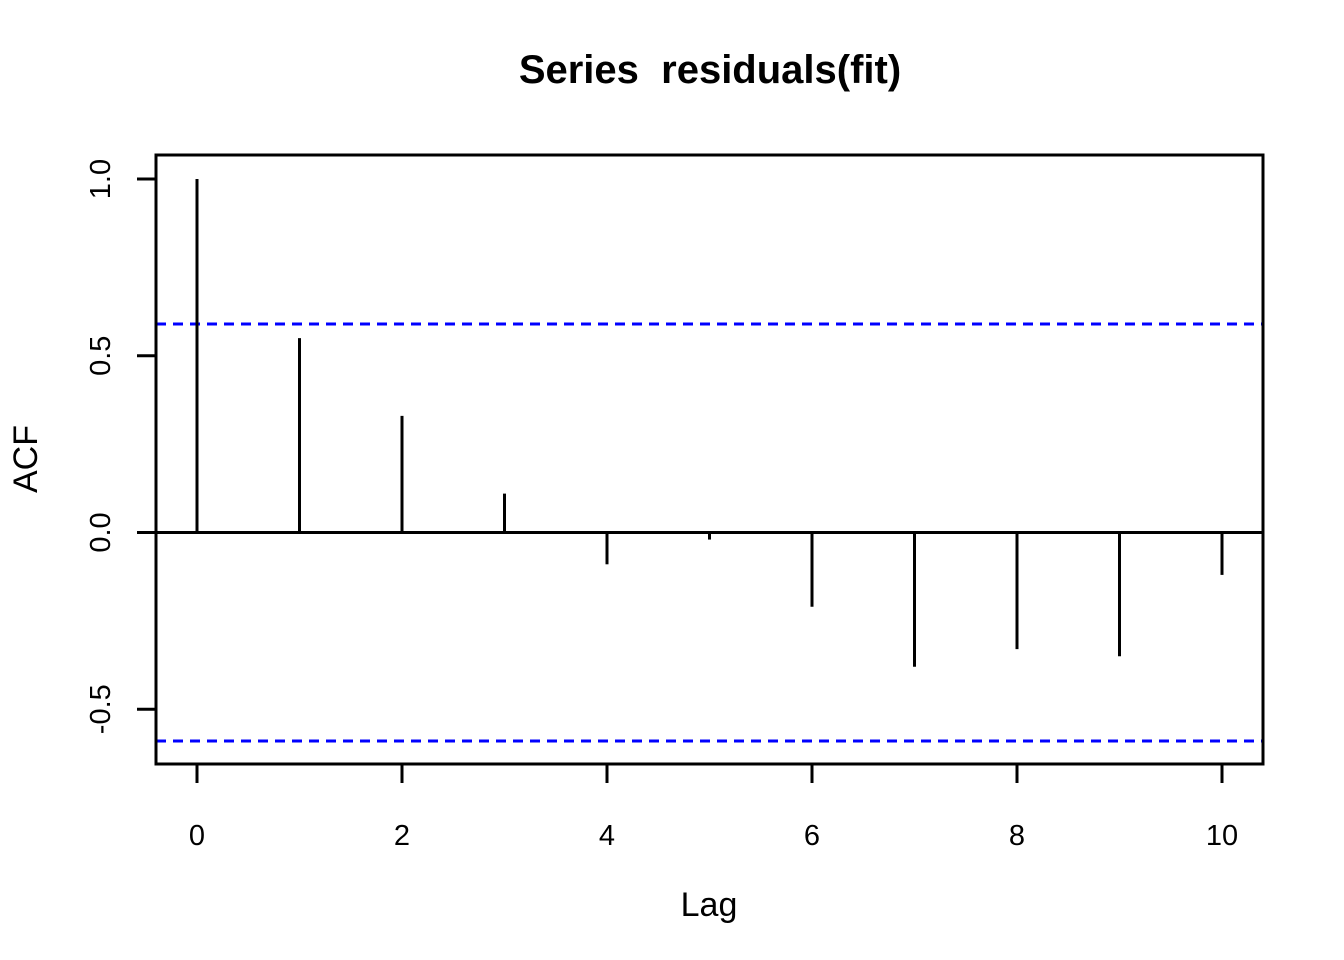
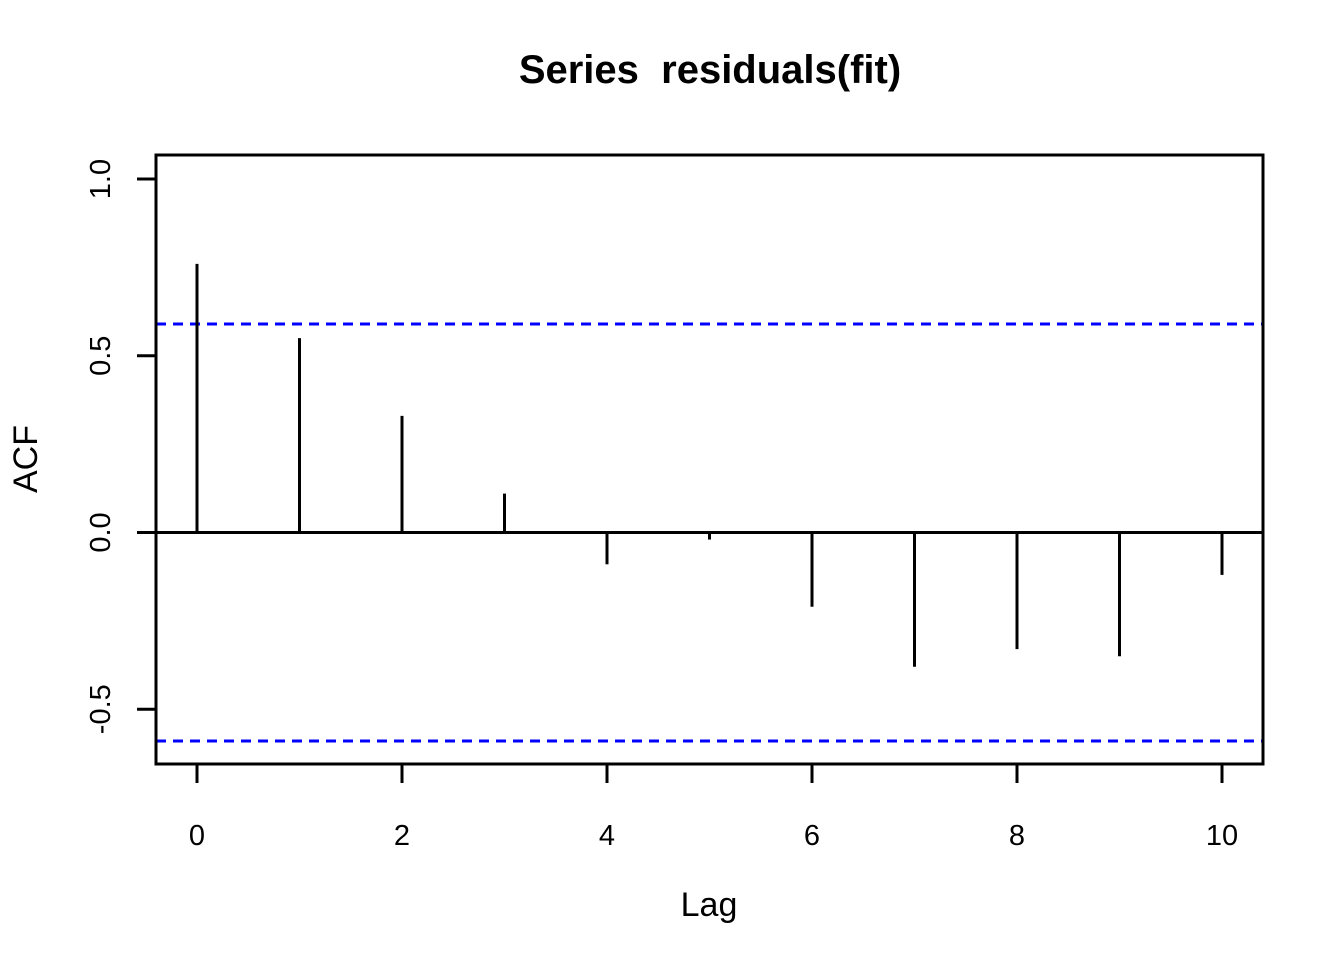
0: 1.00 -> 0.76
